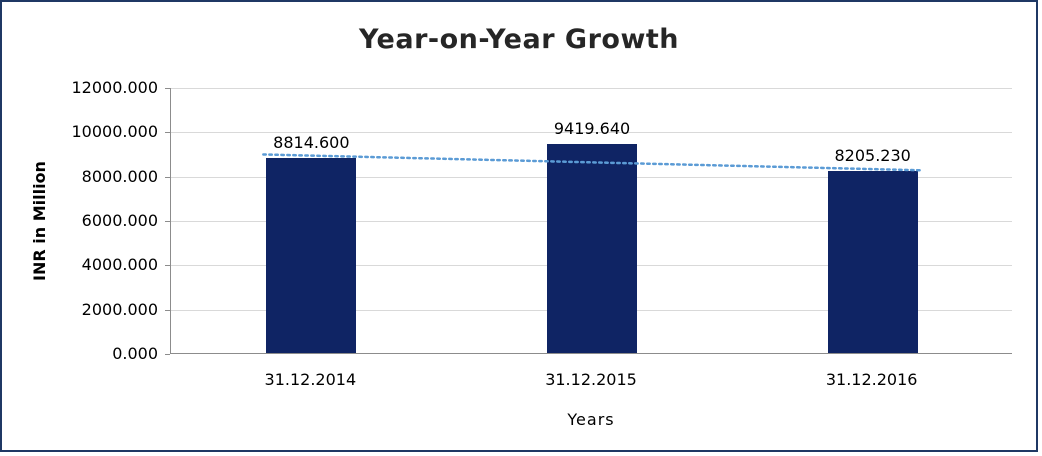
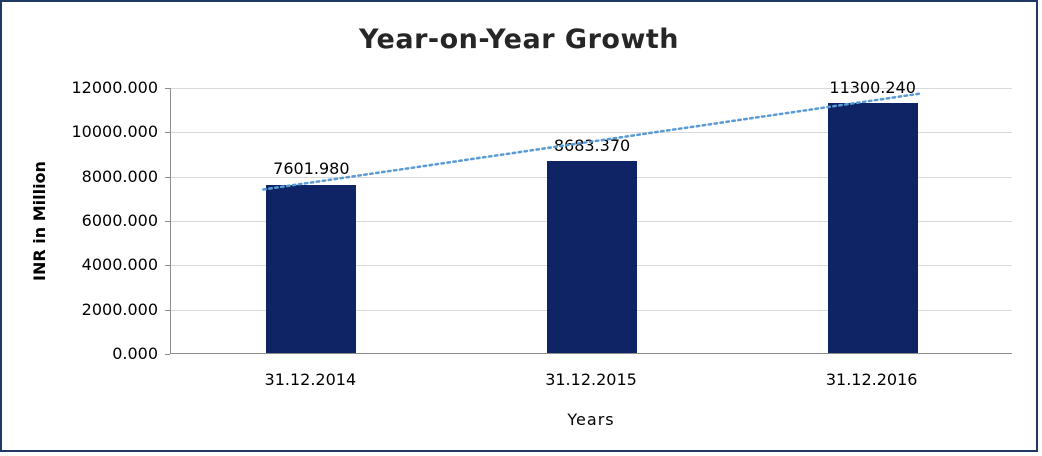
31.12.2014: 8814.600 -> 7601.980
31.12.2015: 9419.640 -> 8683.370
31.12.2016: 8205.230 -> 11300.240
